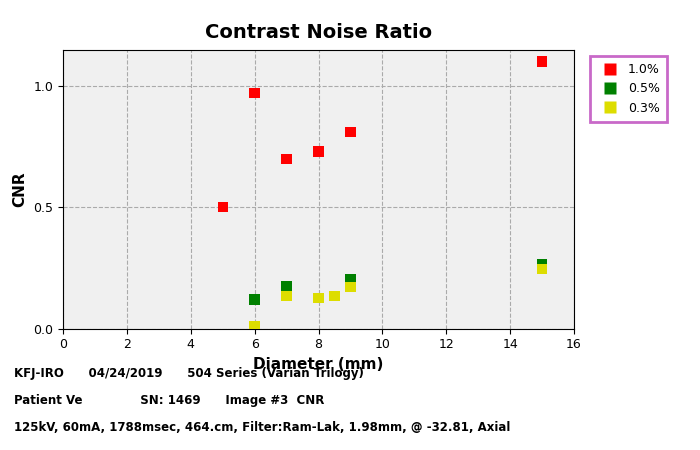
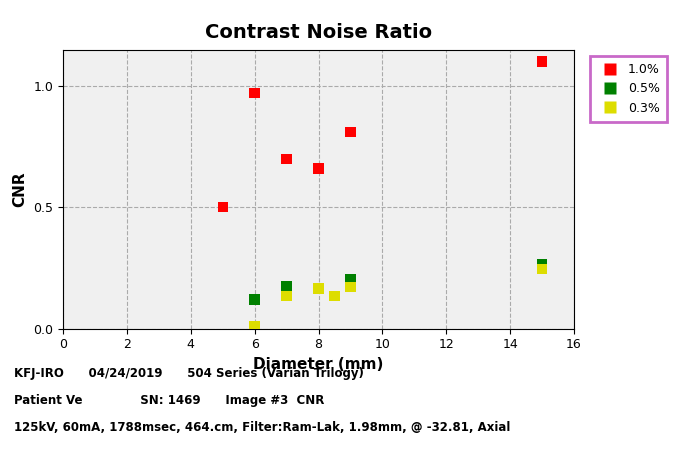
1.0%/8: 0.73 -> 0.66
0.3%/8: 0.125 -> 0.165
